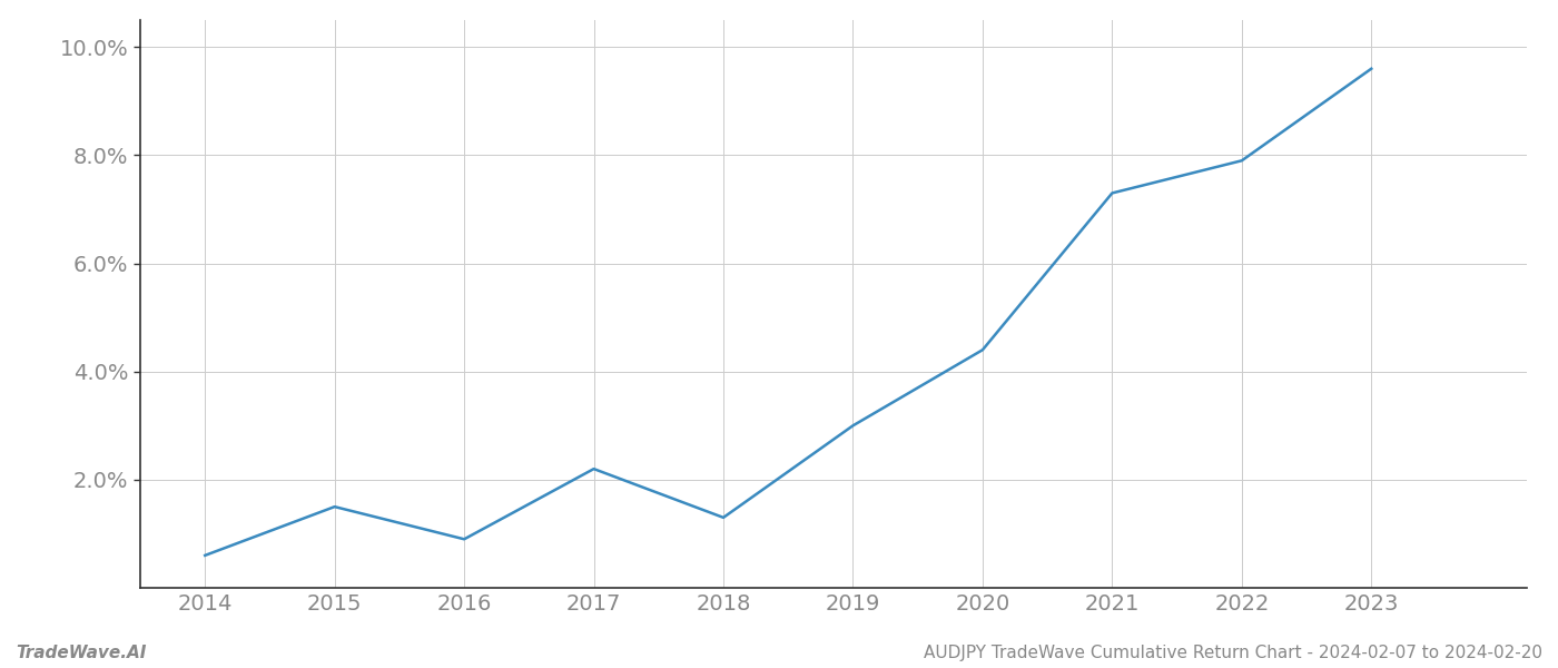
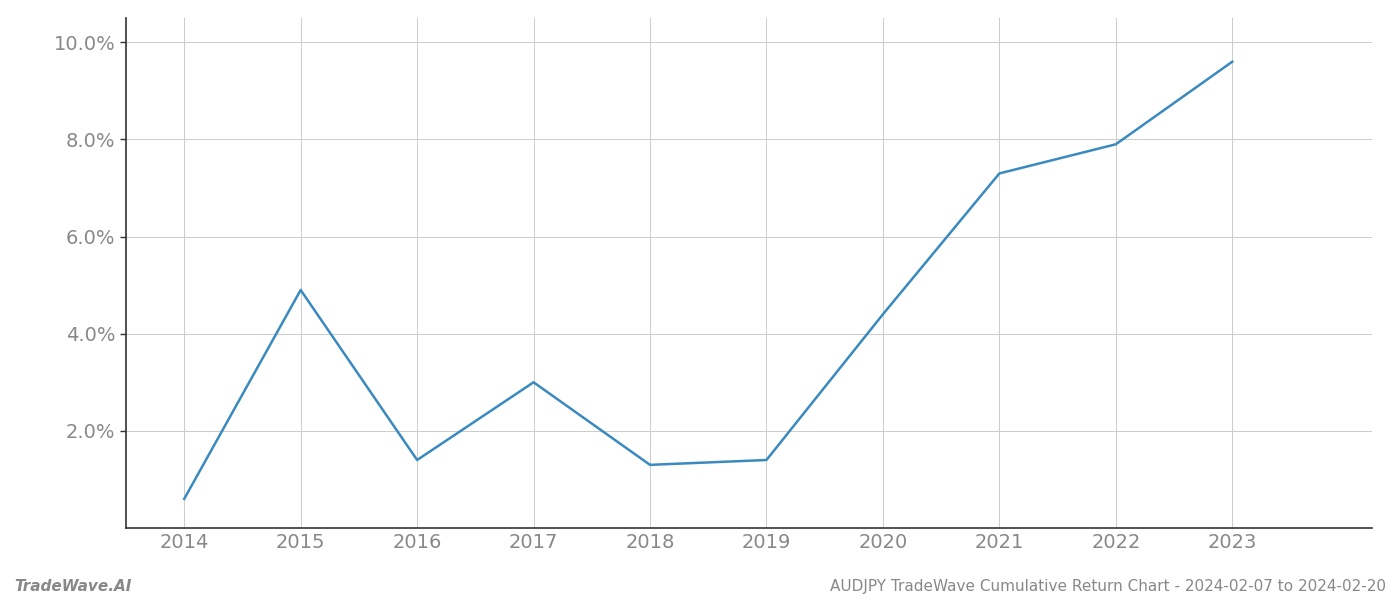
2015: 1.5% -> 4.9%
2016: 0.9% -> 1.4%
2017: 2.2% -> 3.0%
2019: 3.0% -> 1.4%
